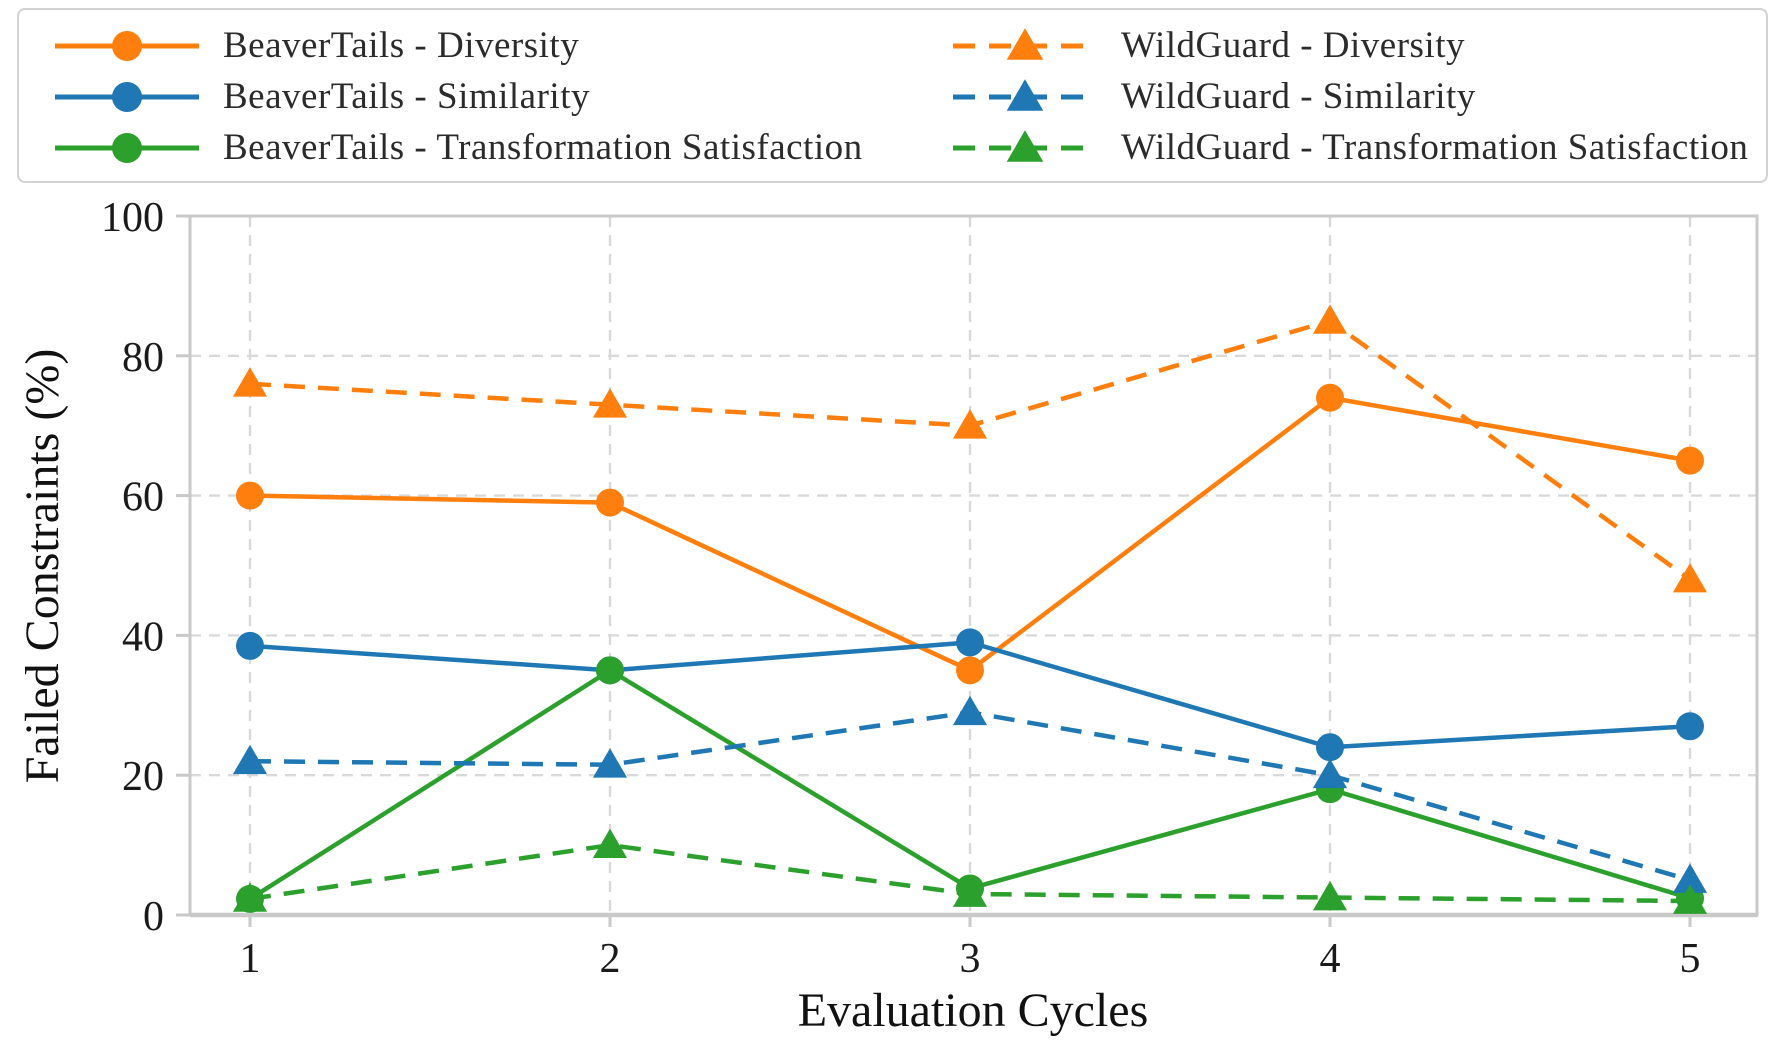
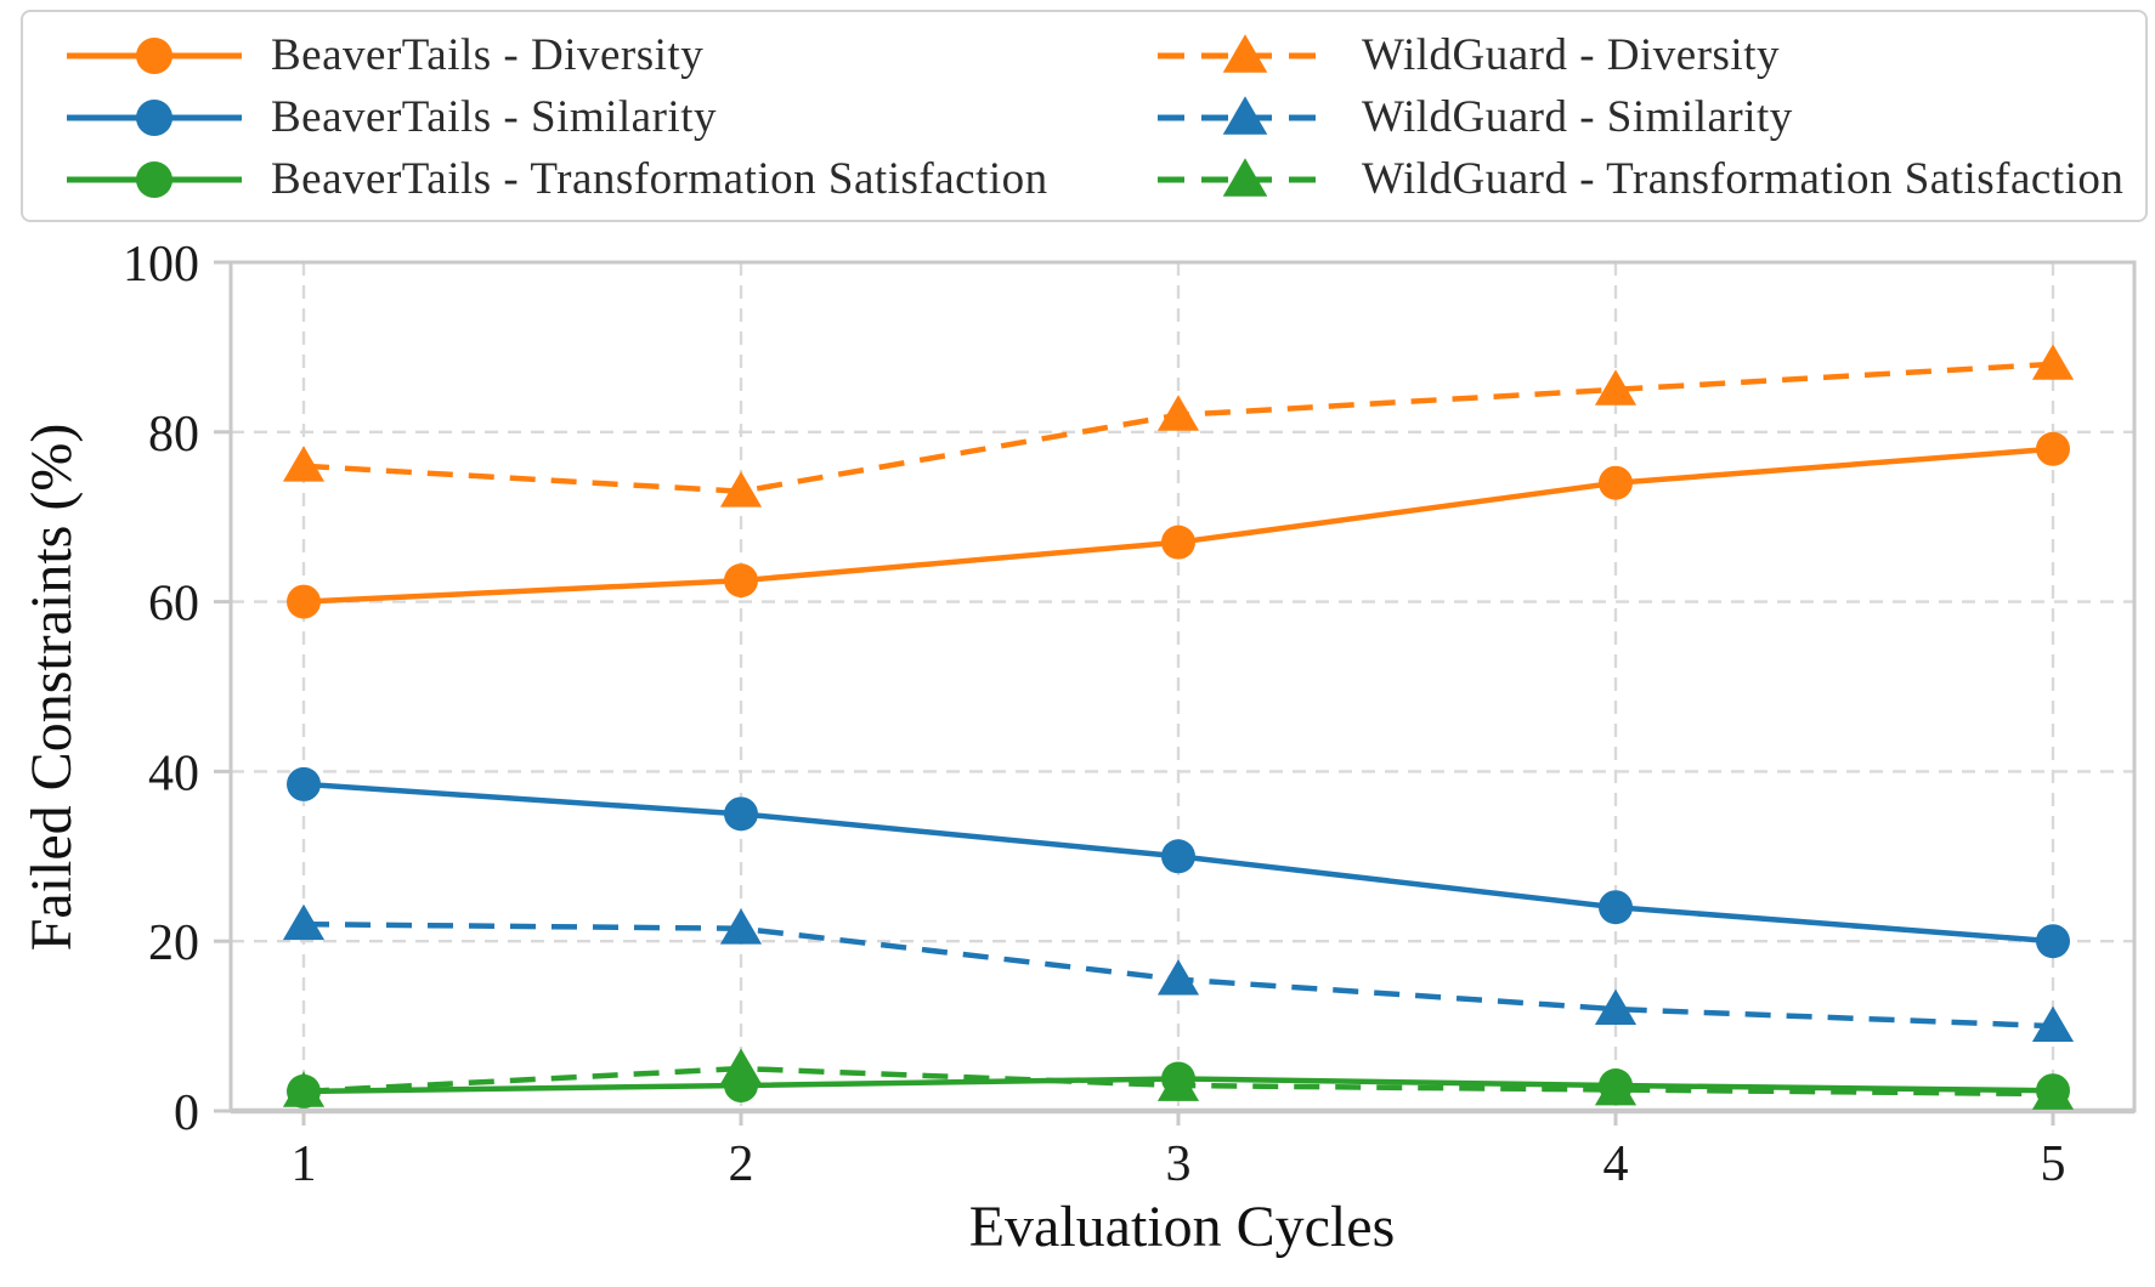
BeaverTails - Diversity/2: 59 -> 62
BeaverTails - Transformation Satisfaction/2: 35 -> 3
WildGuard - Transformation Satisfaction/2: 10 -> 5
BeaverTails - Diversity/3: 35 -> 67
BeaverTails - Similarity/3: 39 -> 30
WildGuard - Diversity/3: 70 -> 82
WildGuard - Similarity/3: 29 -> 16
BeaverTails - Transformation Satisfaction/4: 18 -> 3
WildGuard - Similarity/4: 20 -> 12
BeaverTails - Diversity/5: 65 -> 78
BeaverTails - Similarity/5: 27 -> 20
WildGuard - Diversity/5: 48 -> 88
WildGuard - Similarity/5: 5 -> 10
